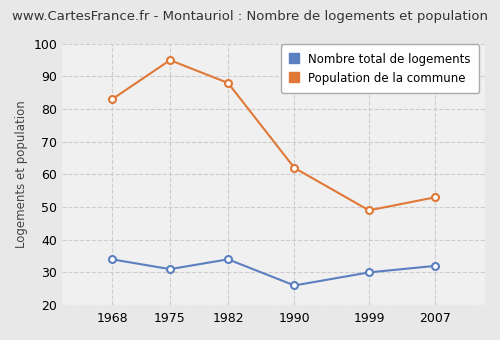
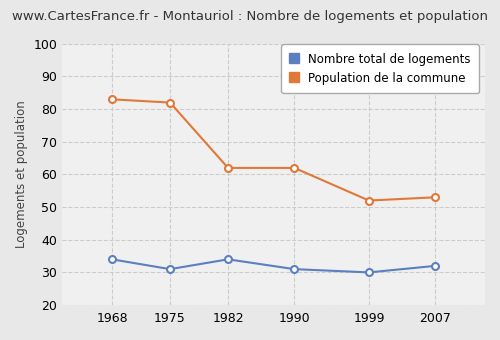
Population de la commune/1975: 95 -> 82
Population de la commune/1982: 88 -> 62
Nombre total de logements/1990: 26 -> 31
Population de la commune/1999: 49 -> 52
